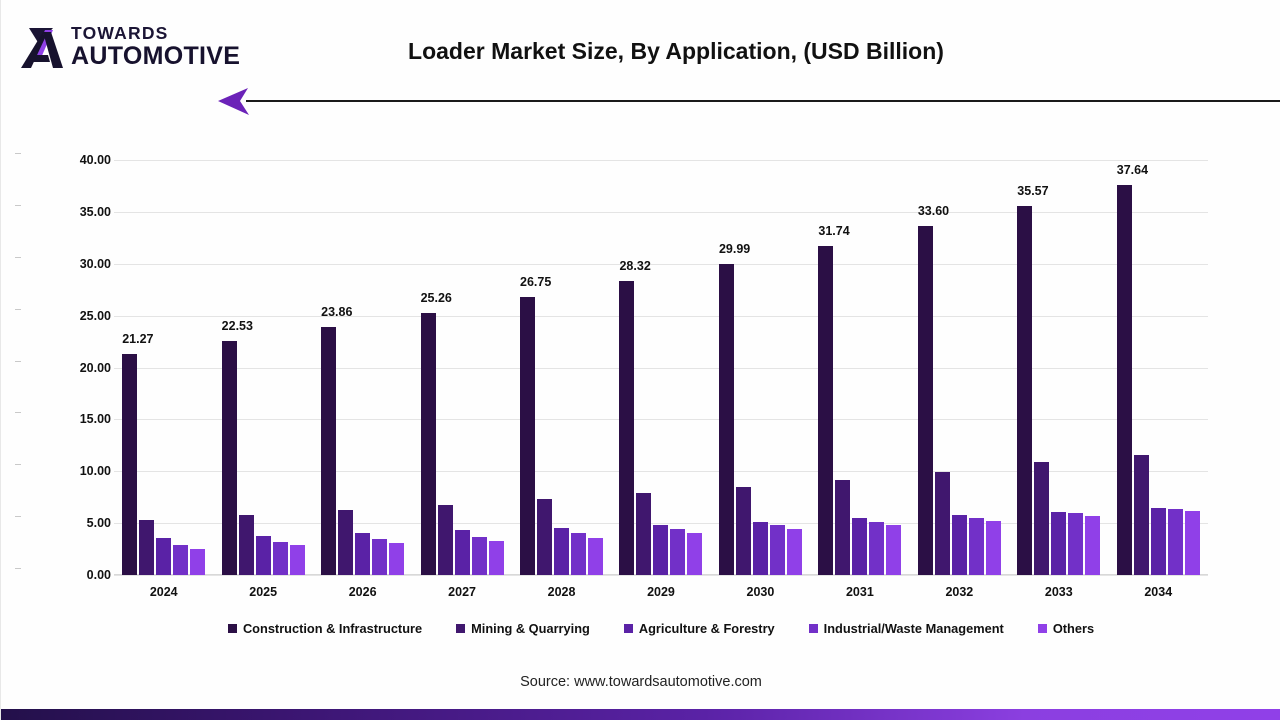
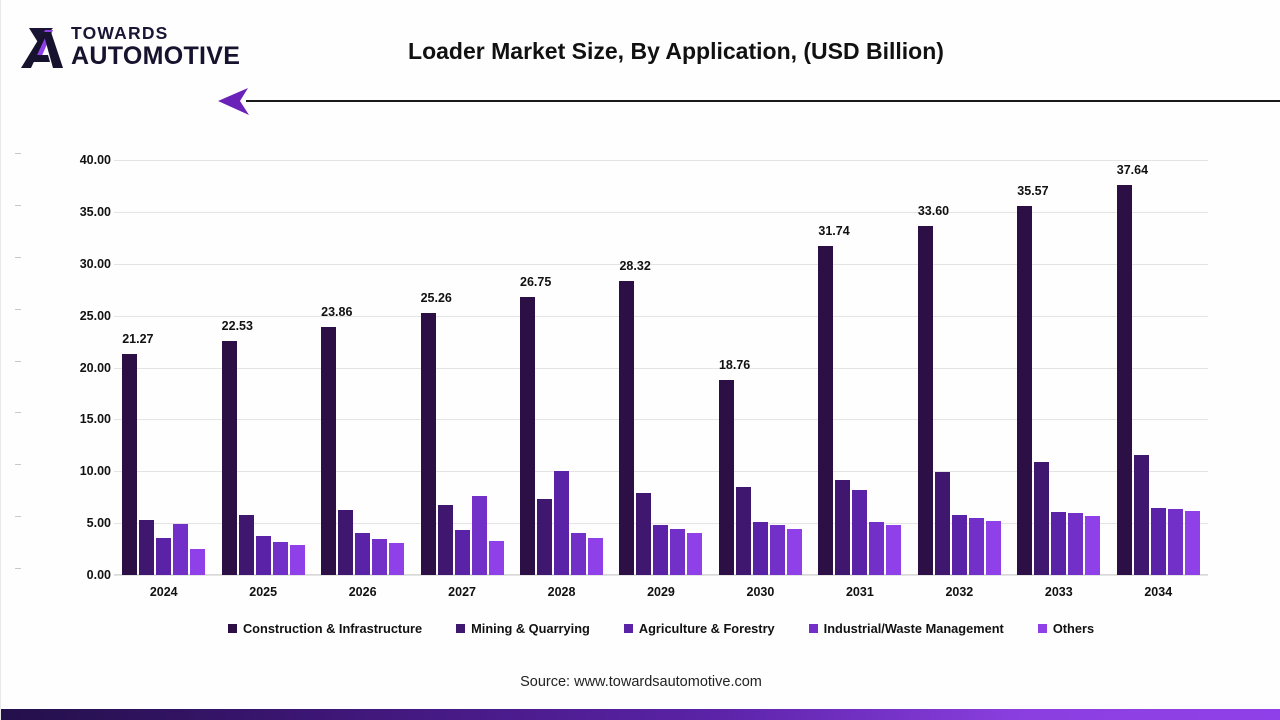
Industrial/Waste Management/2024: 2.9 -> 4.9
Industrial/Waste Management/2027: 3.7 -> 7.6
Agriculture & Forestry/2028: 4.5 -> 10.0
Construction & Infrastructure/2030: 29.99 -> 18.76
Agriculture & Forestry/2031: 5.5 -> 8.2
